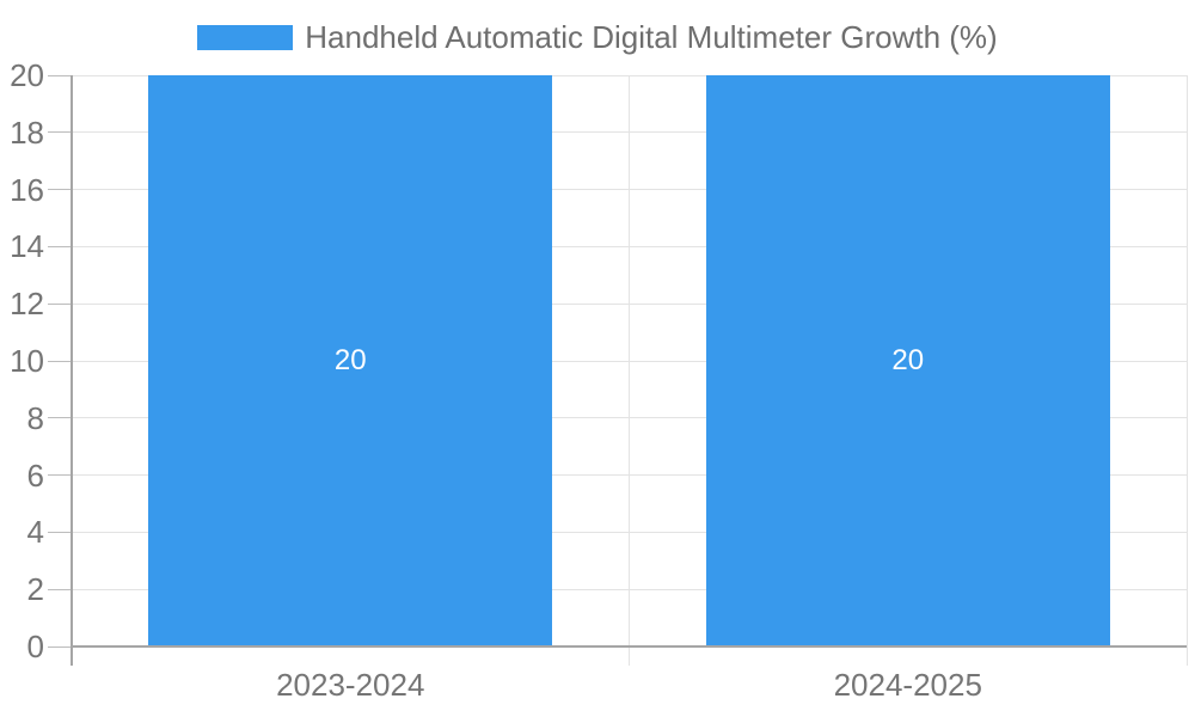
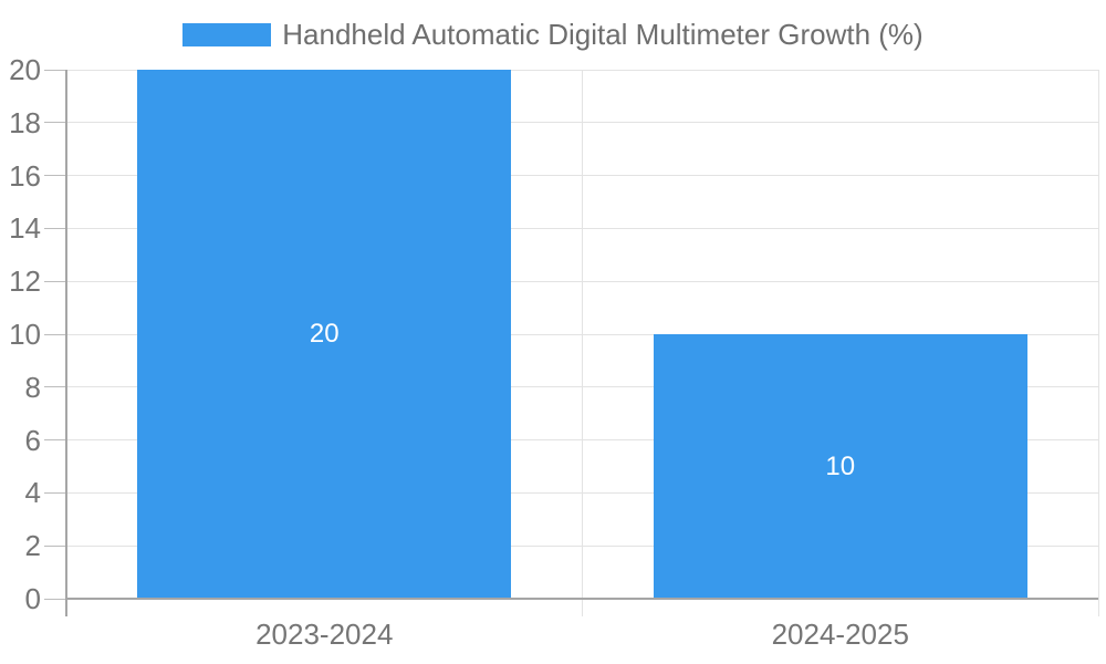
2024-2025: 20 -> 10
